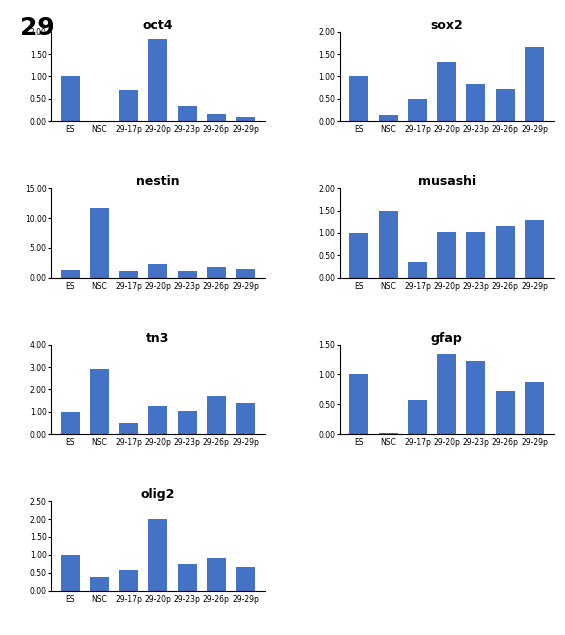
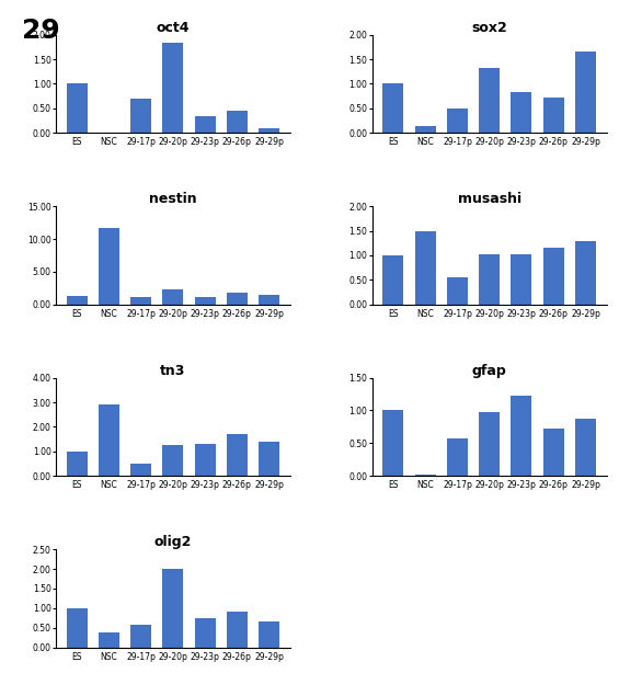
oct4/29-26p: 0.17 -> 0.45
musashi/29-17p: 0.35 -> 0.55
tn3/29-23p: 1.02 -> 1.30
gfap/29-20p: 1.35 -> 0.98
